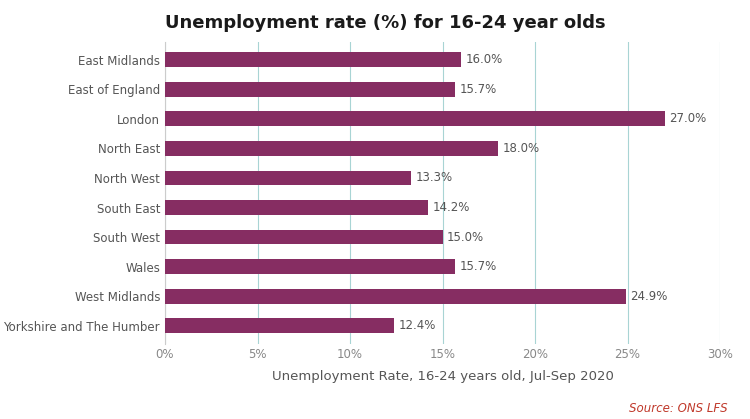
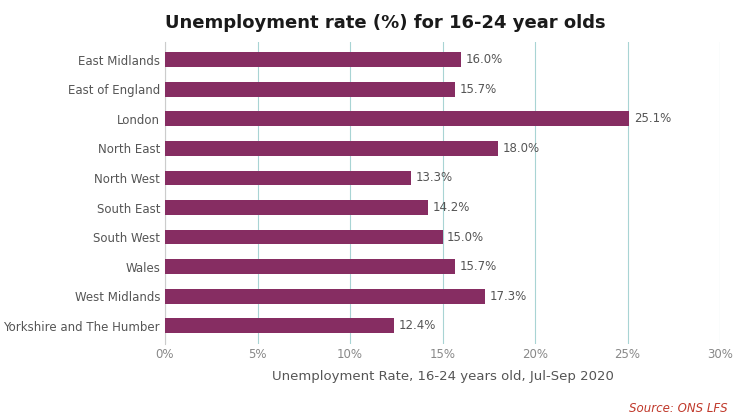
London: 27.0% -> 25.1%
West Midlands: 24.9% -> 17.3%
